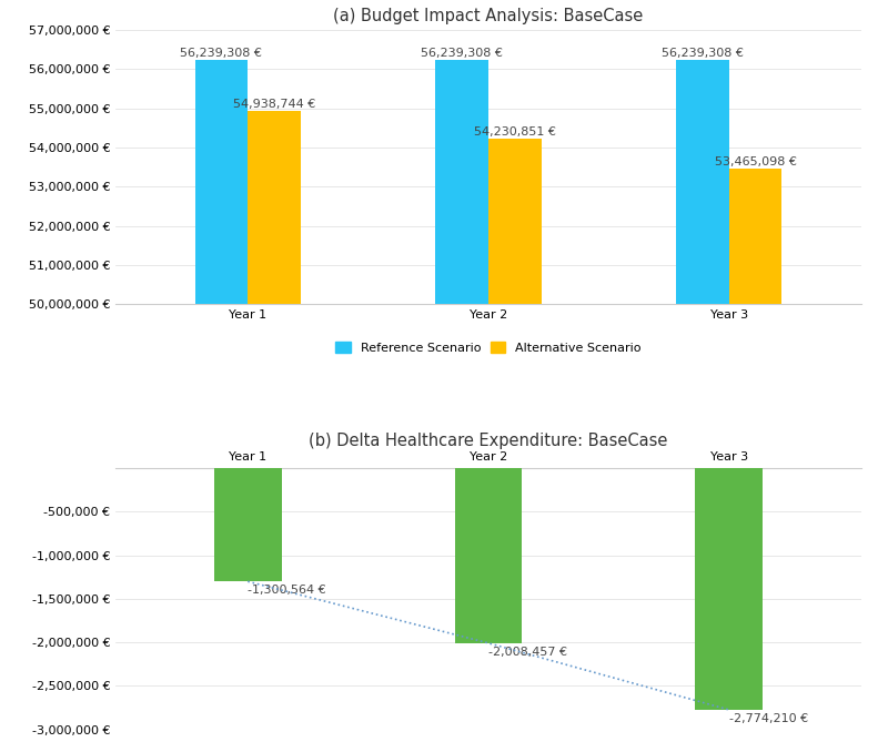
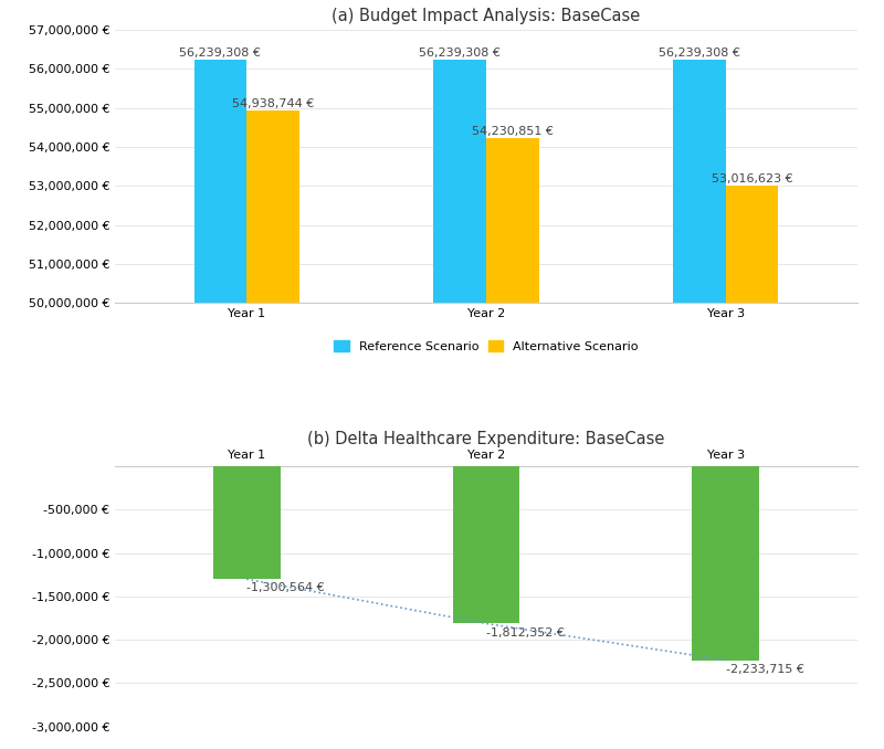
(a) Budget Impact Analysis: BaseCase/Alternative Scenario/Year 3: 53,465,098 -> 53,016,623
(b) Delta Healthcare Expenditure: BaseCase/Year 2: -2,008,457 -> -1,812,352
(b) Delta Healthcare Expenditure: BaseCase/Year 3: -2,774,210 -> -2,233,715
